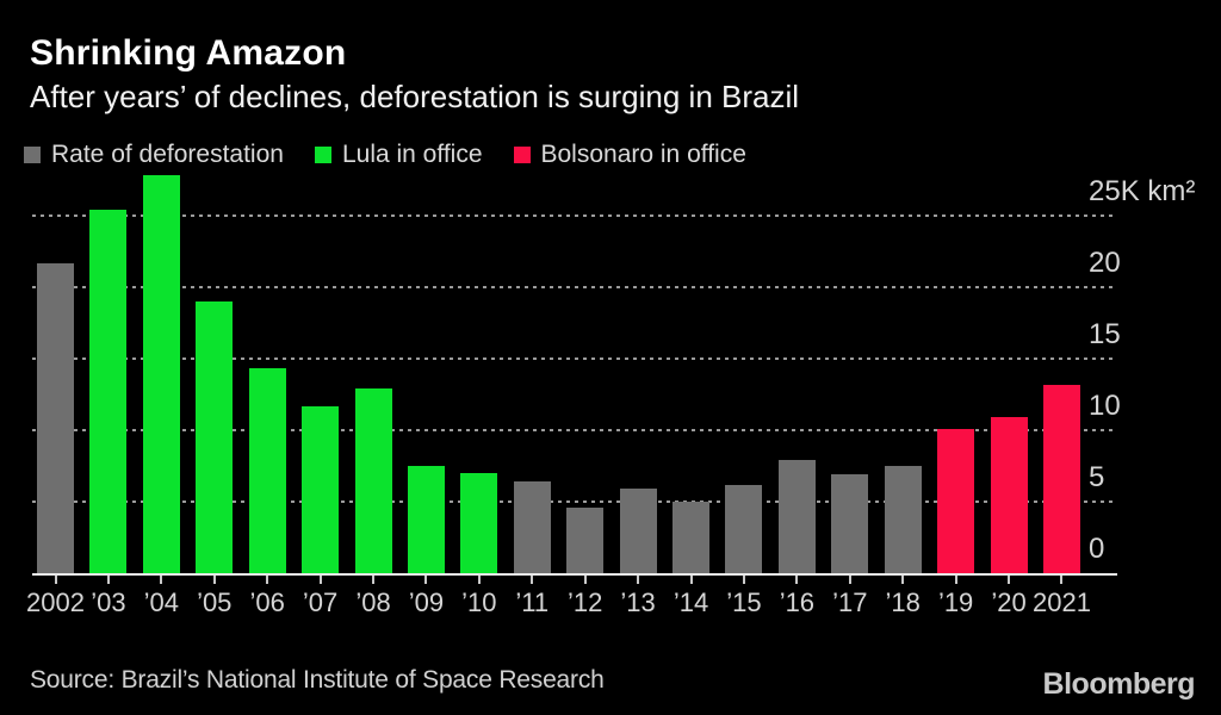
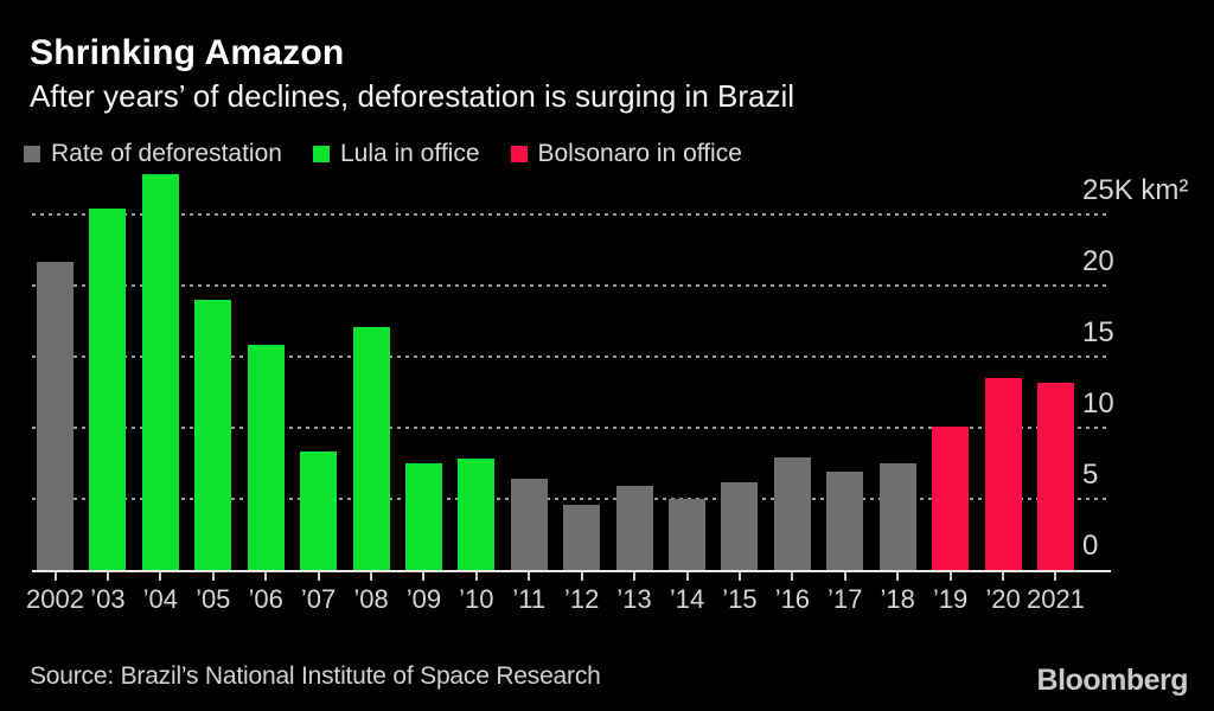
’06: 14.3 -> 15.8
’07: 11.7 -> 8.3
’08: 12.9 -> 17.1
’10: 7.0 -> 7.8
’20: 10.9 -> 13.5
